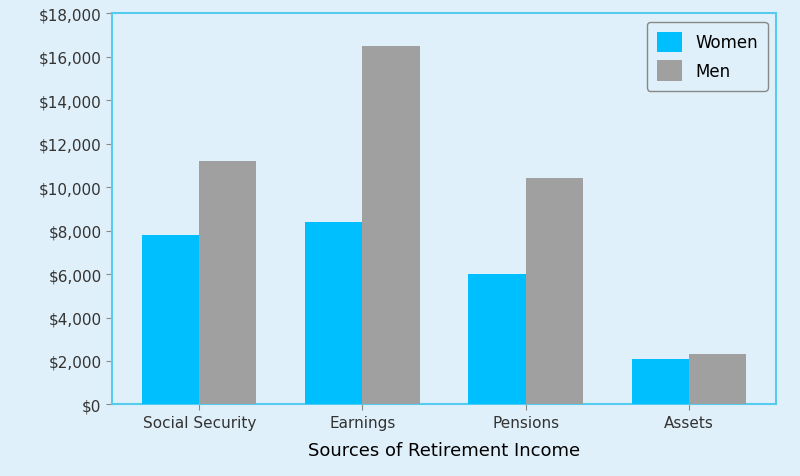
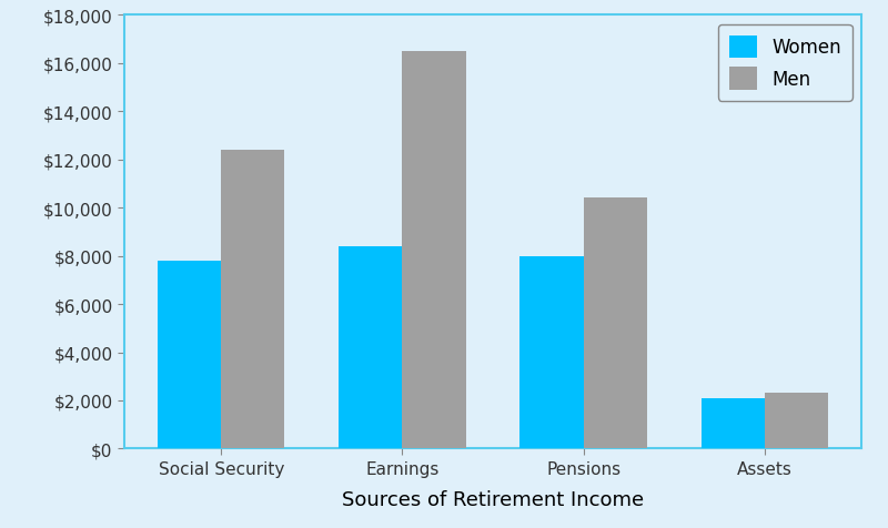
Men/Social Security: $11,200 -> $12,400
Women/Pensions: $6,000 -> $8,000
